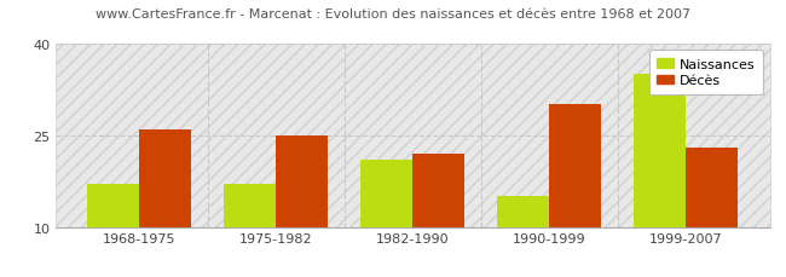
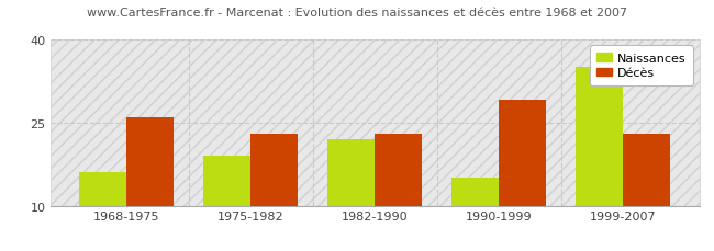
Naissances/1968-1975: 17 -> 16
Naissances/1975-1982: 17 -> 19
Décès/1975-1982: 25 -> 23
Naissances/1982-1990: 21 -> 22
Décès/1982-1990: 22 -> 23
Décès/1990-1999: 30 -> 29
